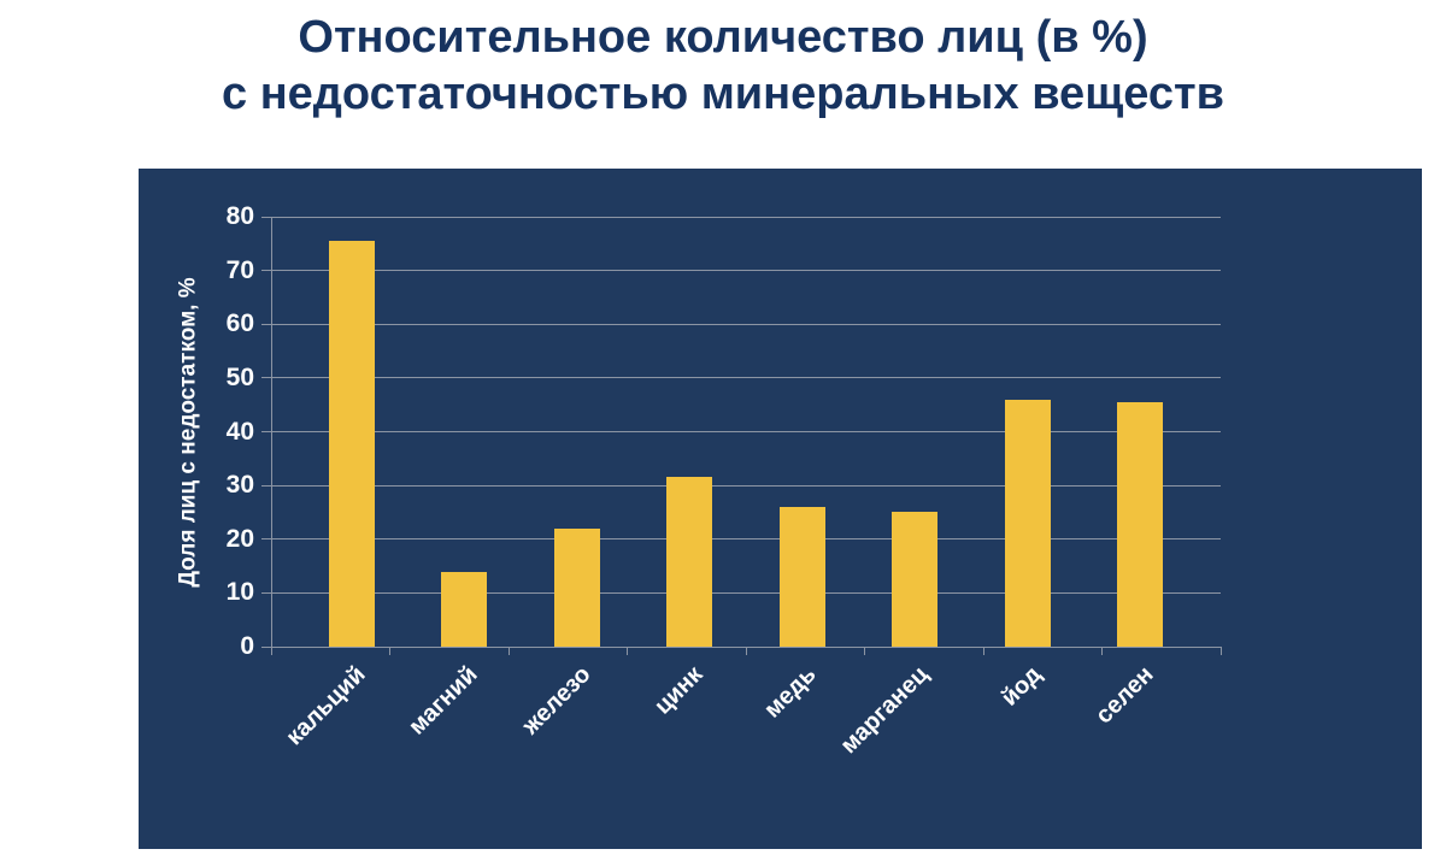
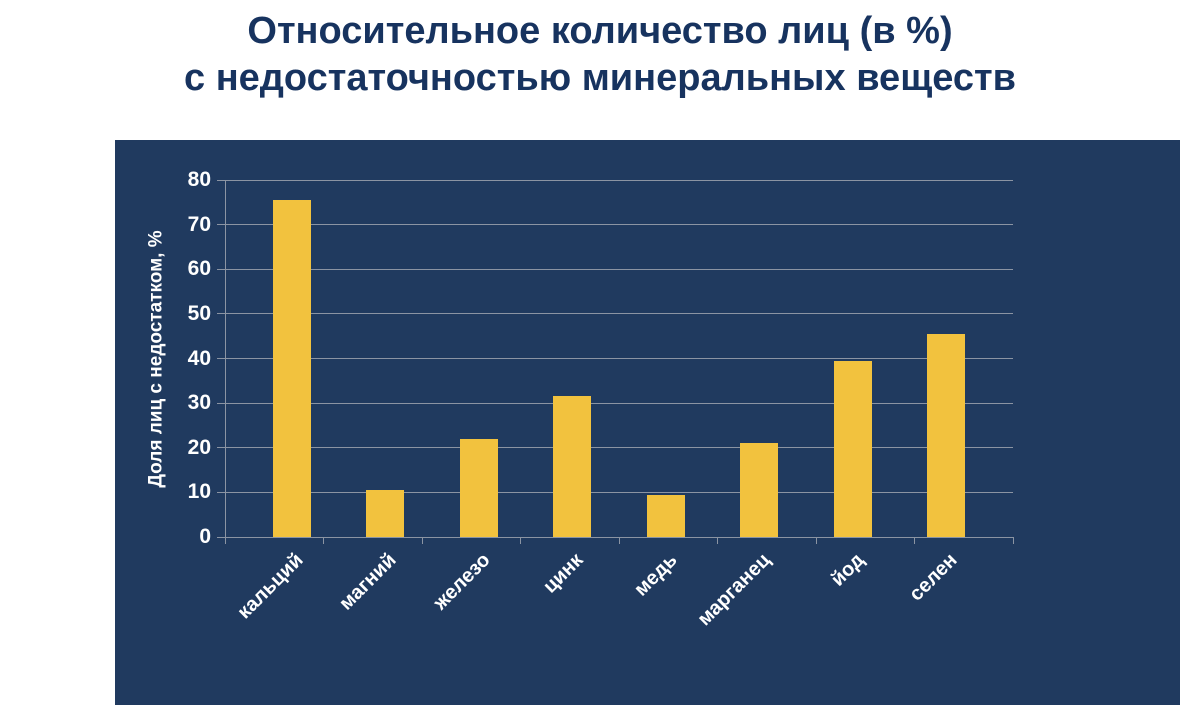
магний: 14 -> 10
медь: 26 -> 10
марганец: 25 -> 21
йод: 46 -> 40
